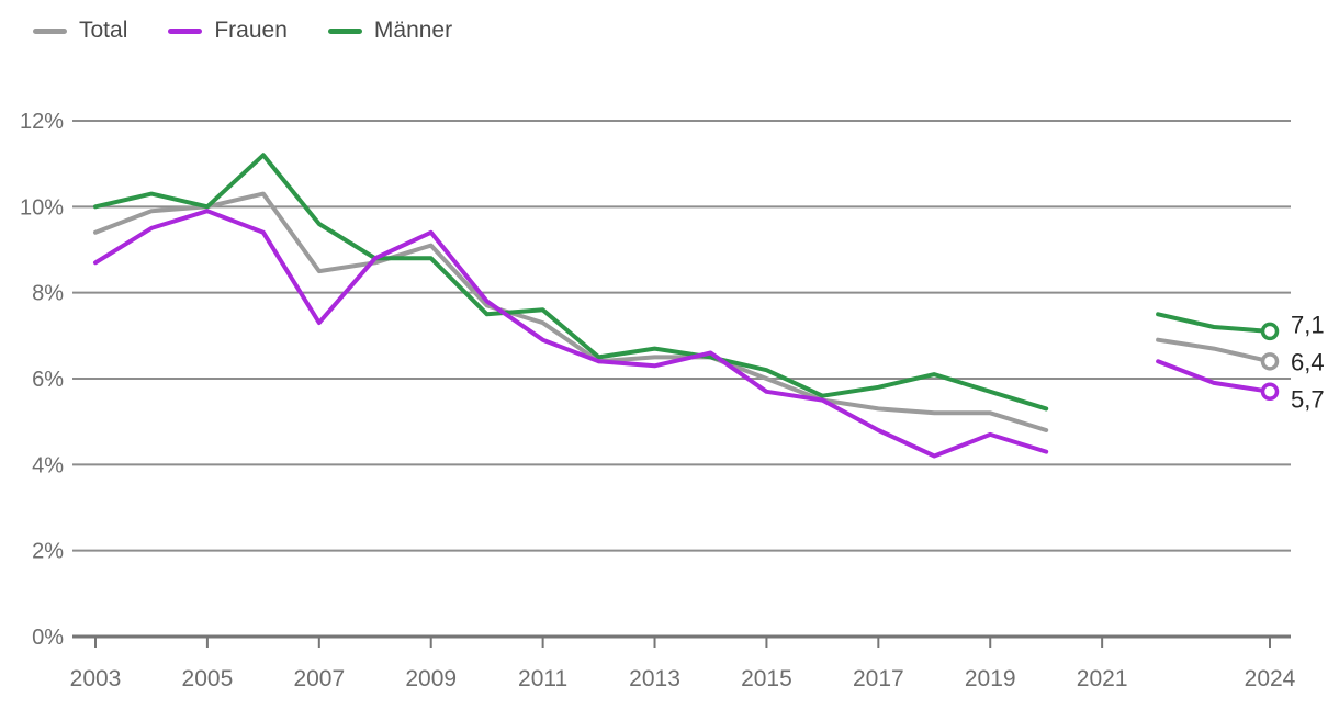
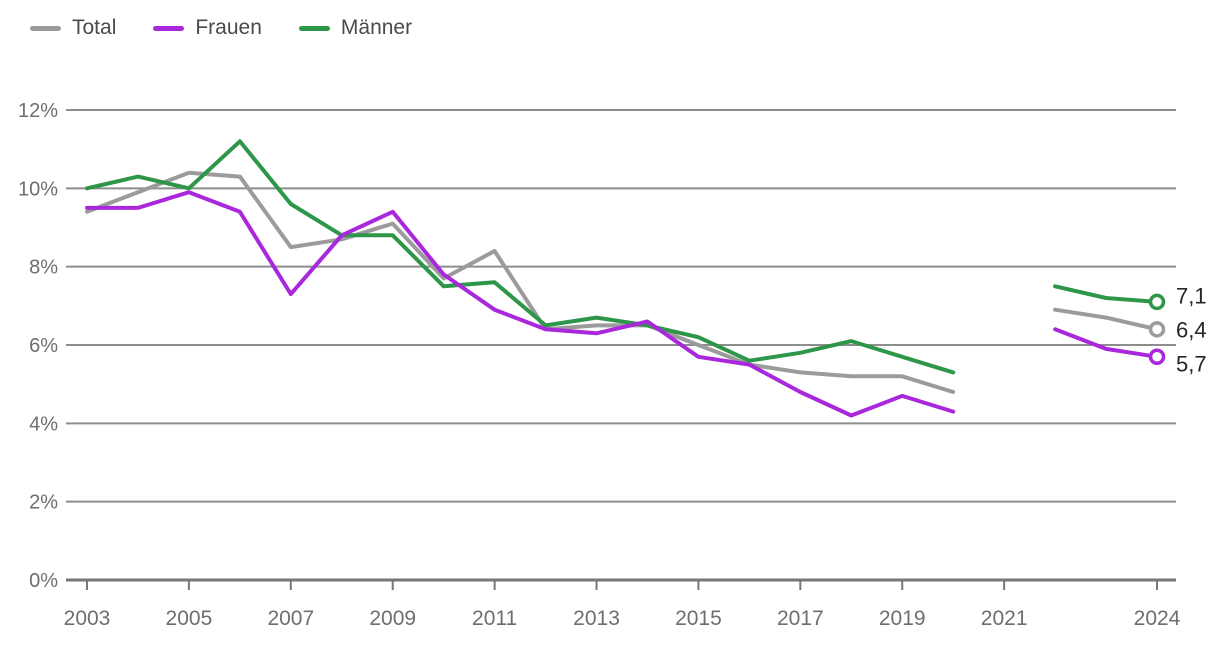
Frauen/2003: 8.7% -> 9.5%
Total/2005: 10.0% -> 10.4%
Total/2011: 7.3% -> 8.4%
